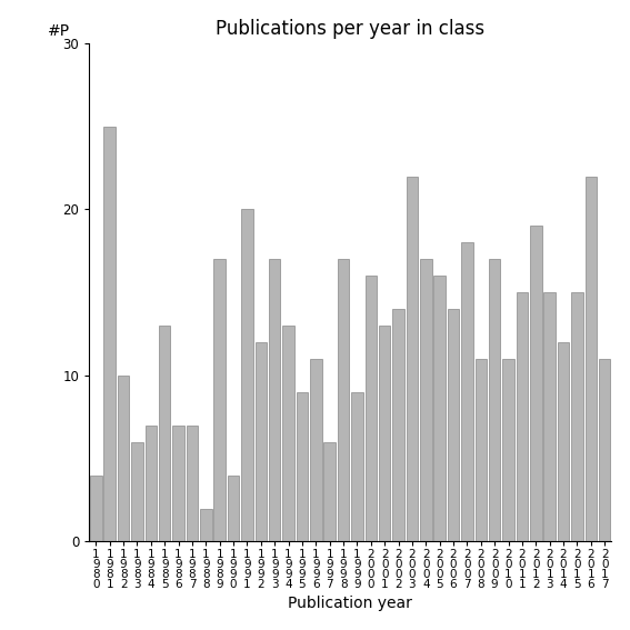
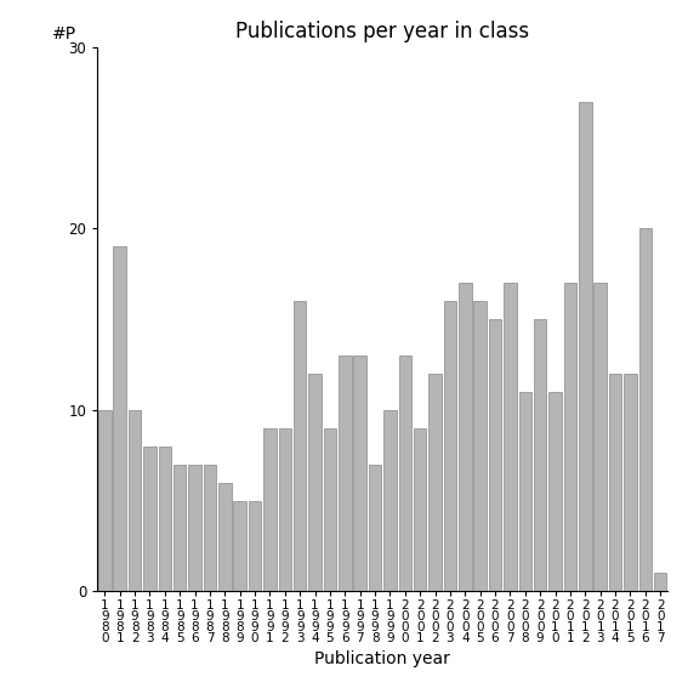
1 9 8 0: 4 -> 10
1 9 8 1: 25 -> 19
1 9 8 3: 6 -> 8
1 9 8 4: 7 -> 8
1 9 8 5: 13 -> 7
1 9 8 8: 2 -> 6
1 9 8 9: 17 -> 5
1 9 9 0: 4 -> 5
1 9 9 1: 20 -> 9
1 9 9 2: 12 -> 9
1 9 9 3: 17 -> 16
1 9 9 4: 13 -> 12
1 9 9 6: 11 -> 13
1 9 9 7: 6 -> 13
1 9 9 8: 17 -> 7
1 9 9 9: 9 -> 10
2 0 0 0: 16 -> 13
2 0 0 1: 13 -> 9
2 0 0 2: 14 -> 12
2 0 0 3: 22 -> 16
2 0 0 6: 14 -> 15
2 0 0 7: 18 -> 17
2 0 0 9: 17 -> 15
2 0 1 1: 15 -> 17
2 0 1 2: 19 -> 27
2 0 1 3: 15 -> 17
2 0 1 5: 15 -> 12
2 0 1 6: 22 -> 20
2 0 1 7: 11 -> 1
